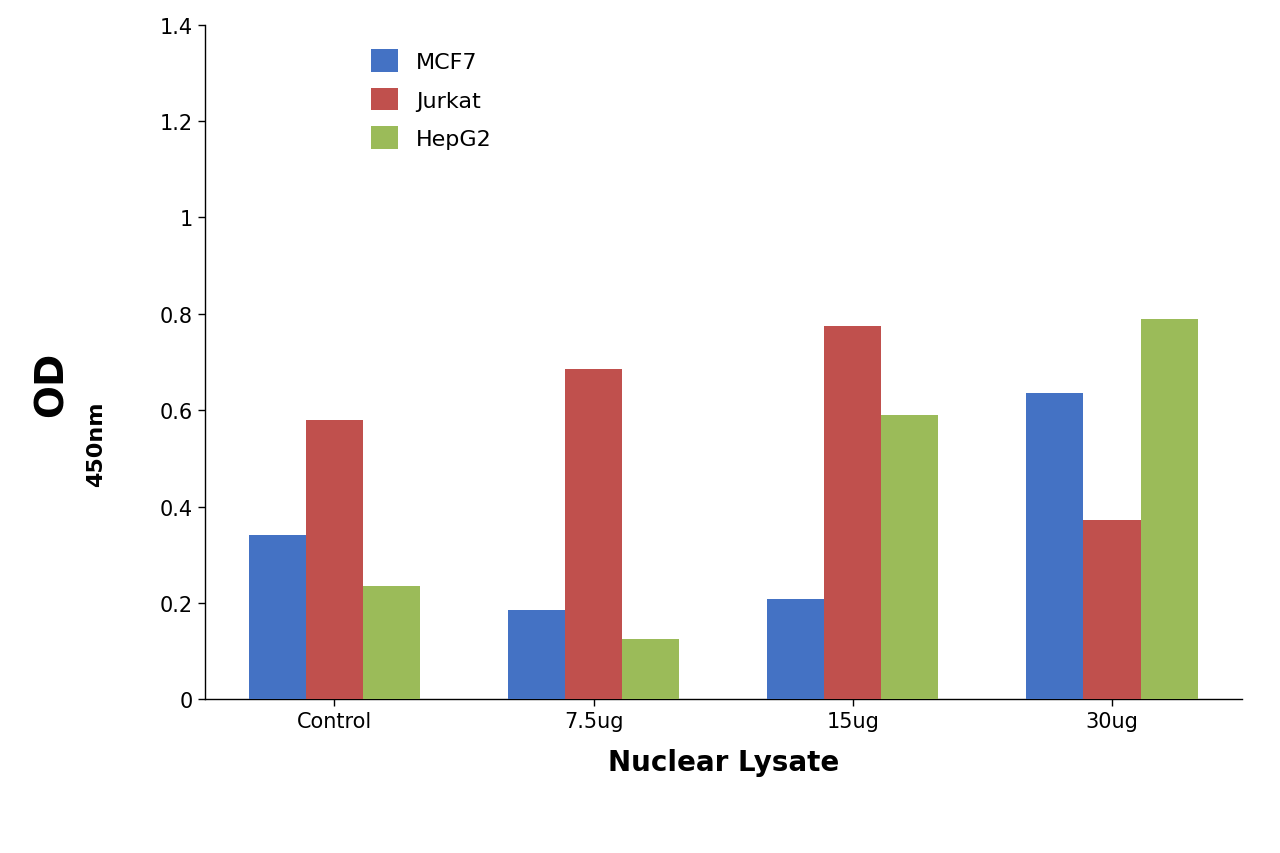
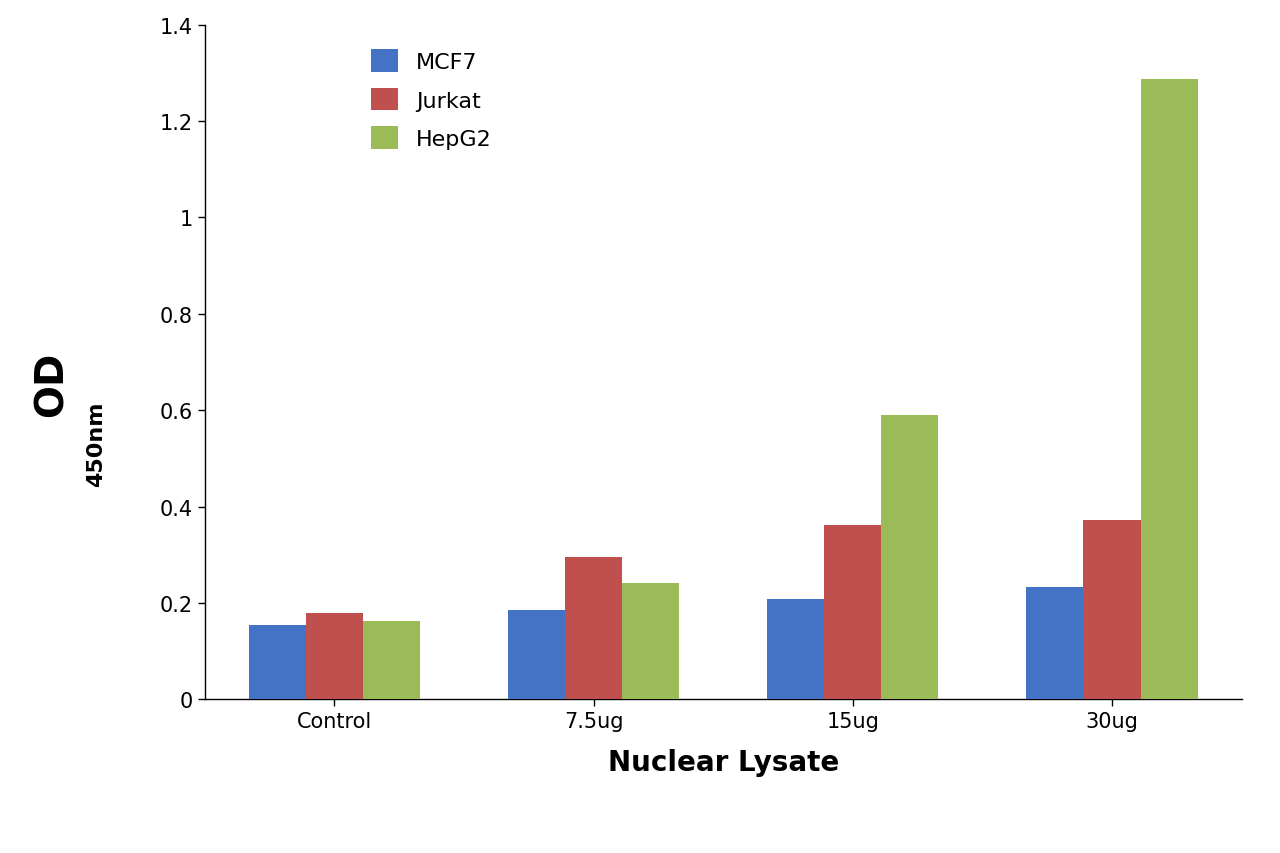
MCF7/Control: 0.340 -> 0.155
Jurkat/Control: 0.580 -> 0.180
HepG2/Control: 0.235 -> 0.163
Jurkat/7.5ug: 0.685 -> 0.296
HepG2/7.5ug: 0.125 -> 0.242
Jurkat/15ug: 0.775 -> 0.362
MCF7/30ug: 0.635 -> 0.232
HepG2/30ug: 0.790 -> 1.288
